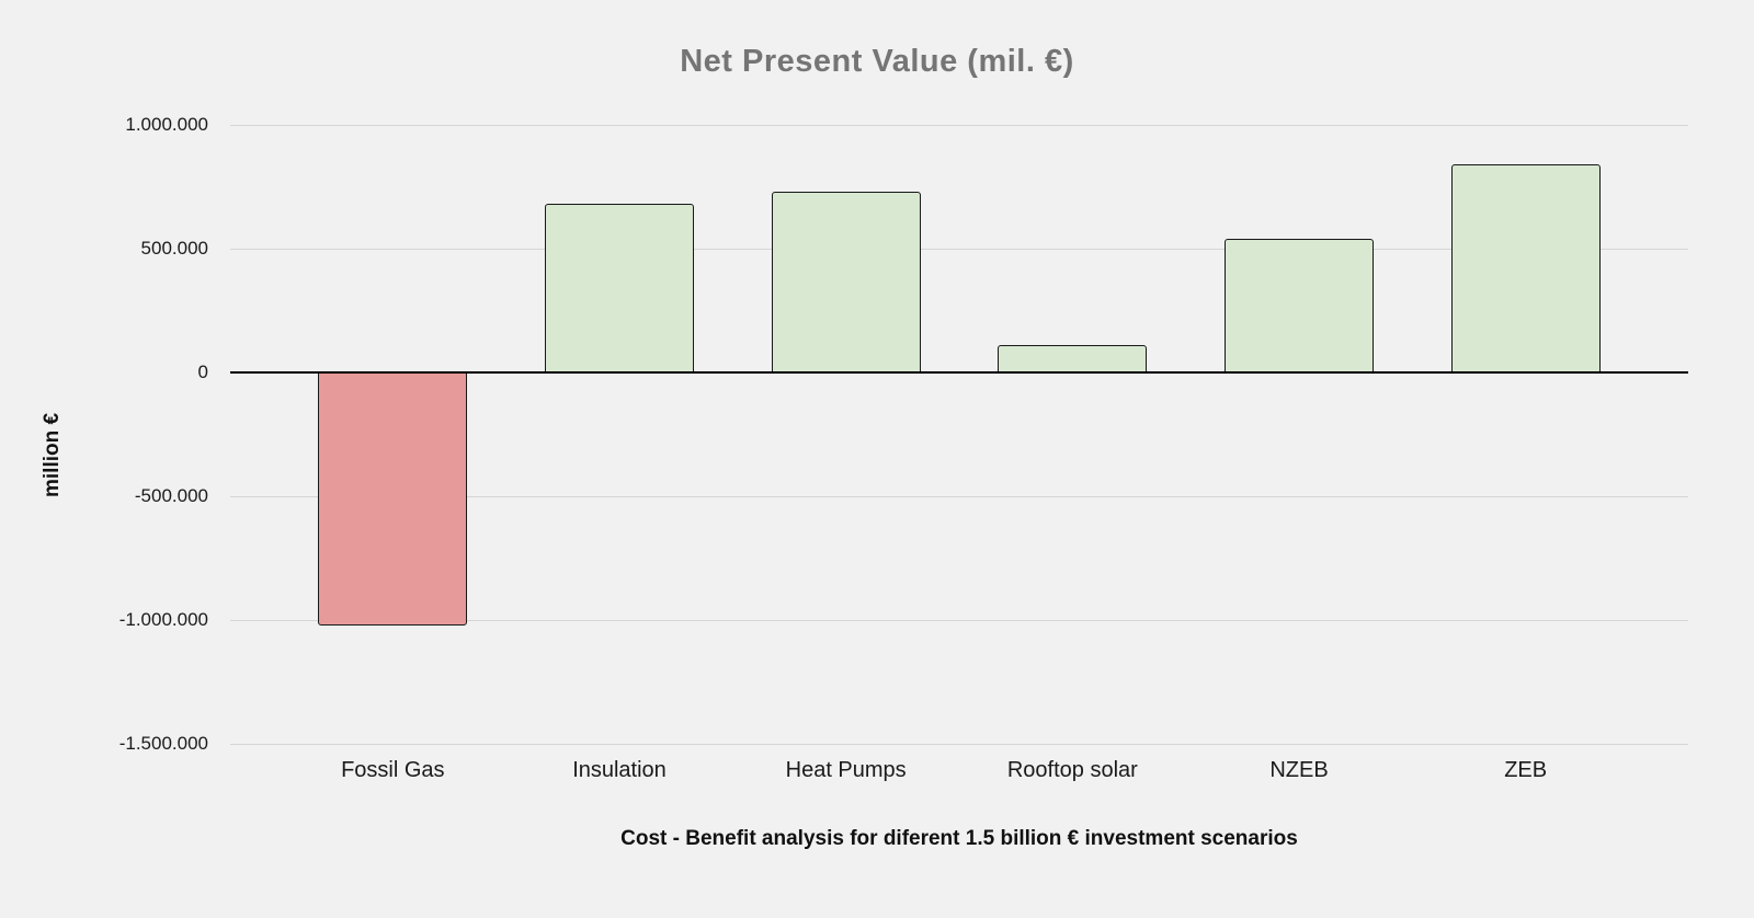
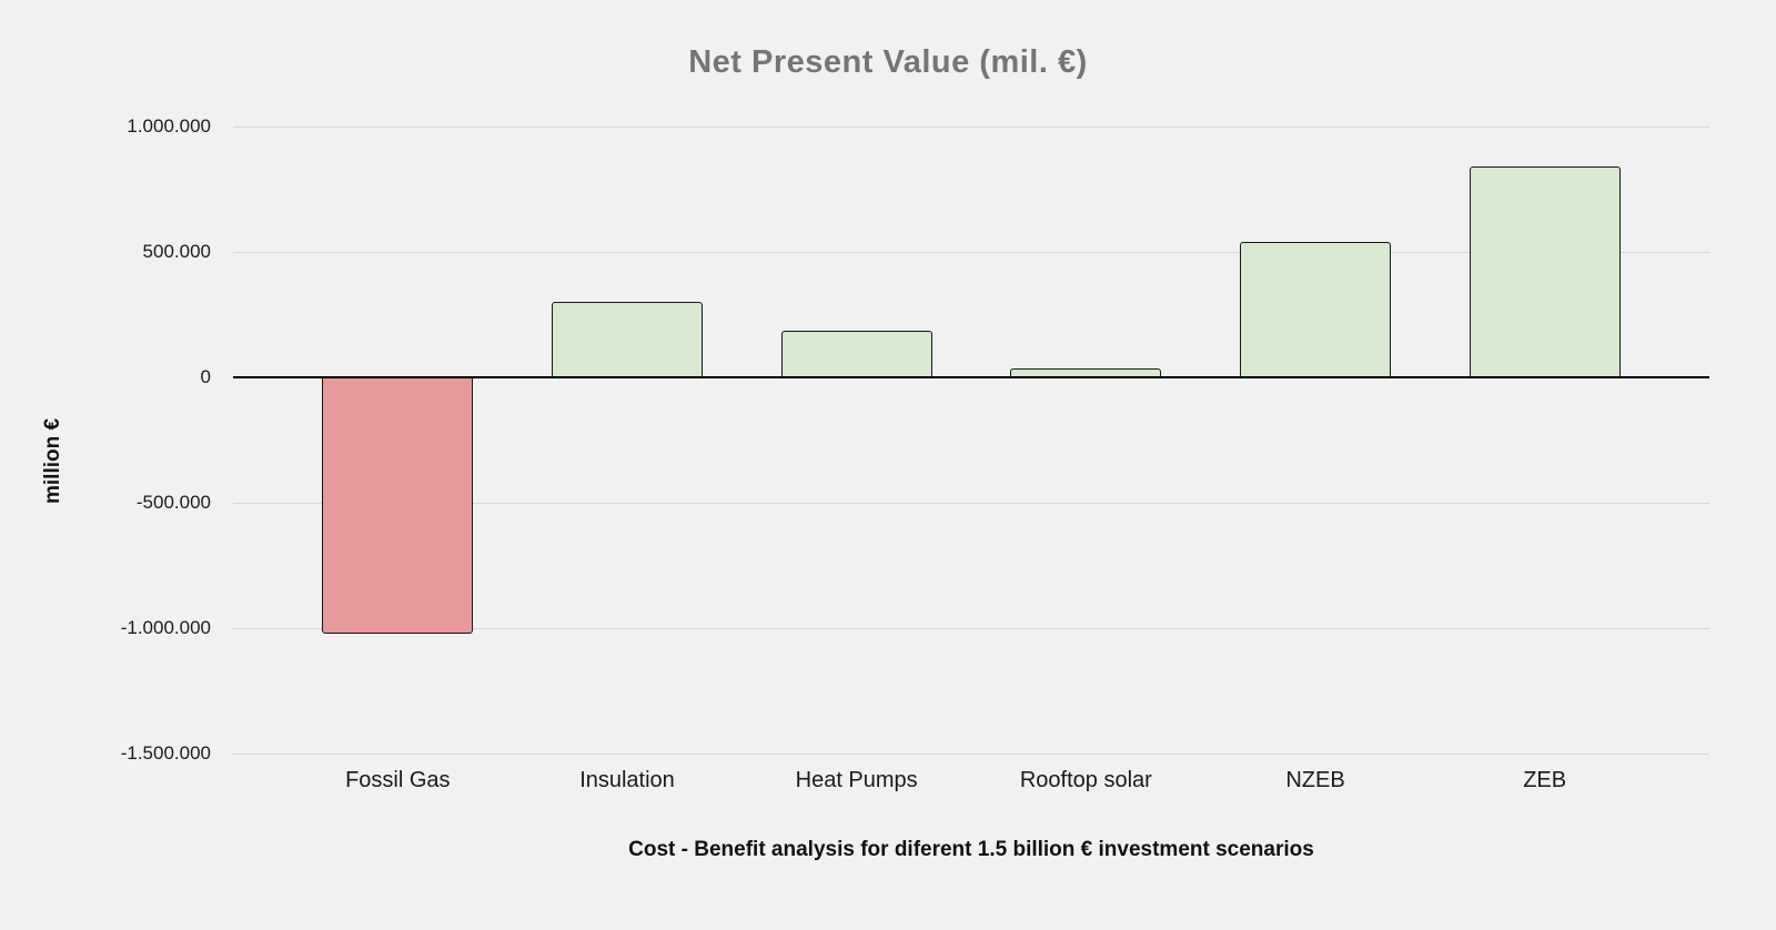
Insulation: 680000 -> 300000
Heat Pumps: 730000 -> 180000
Rooftop solar: 110000 -> 40000
